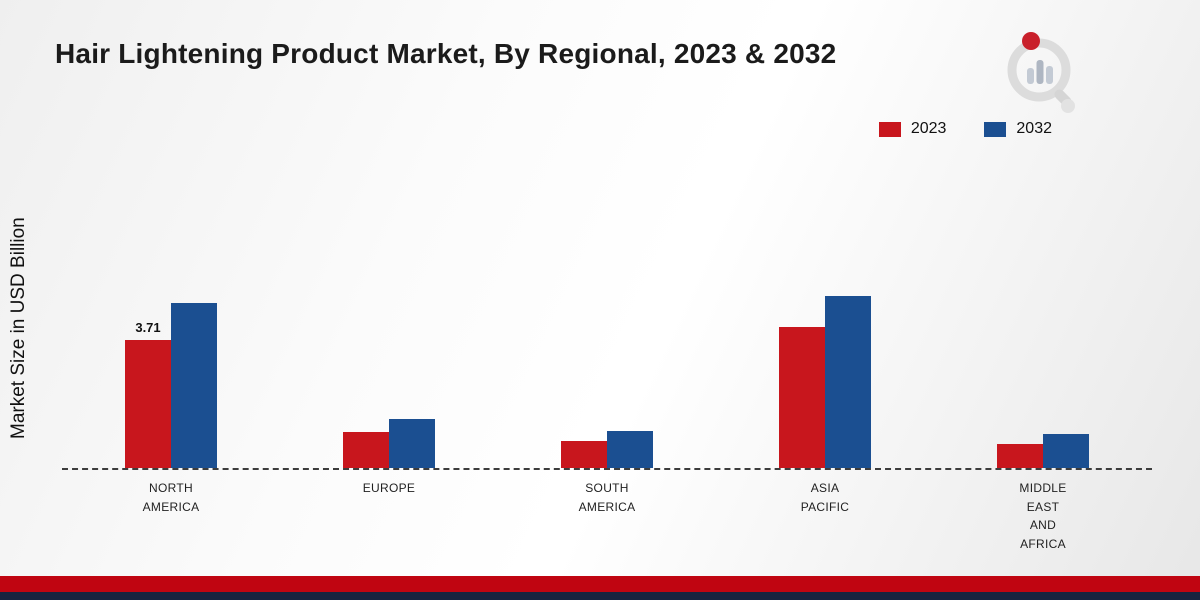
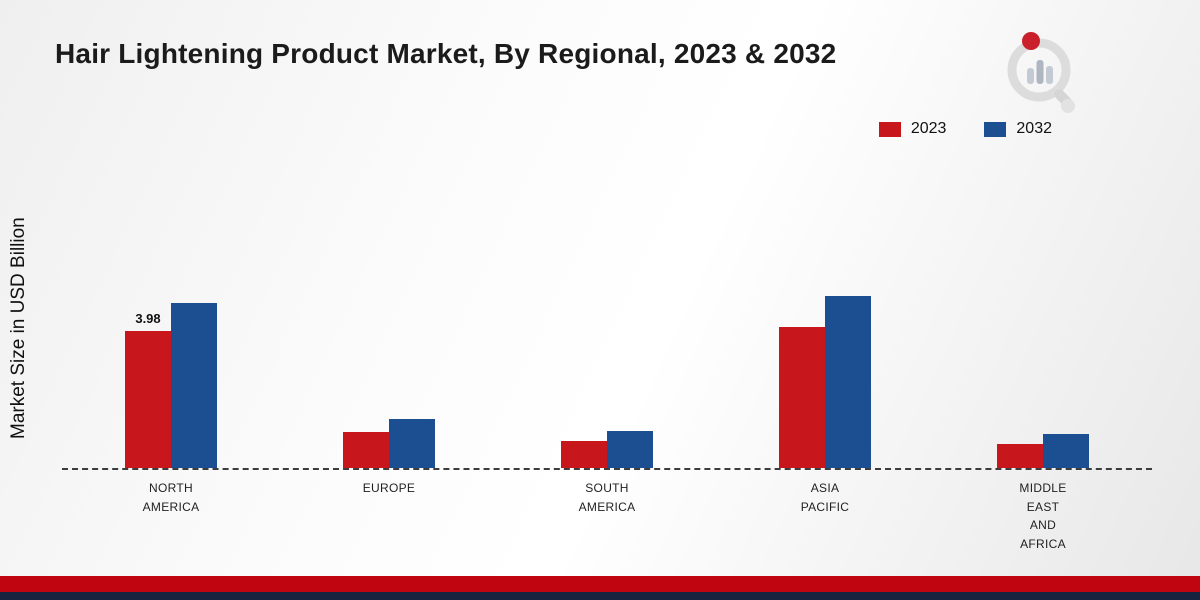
2023/NORTH AMERICA: 3.71 -> 3.98
